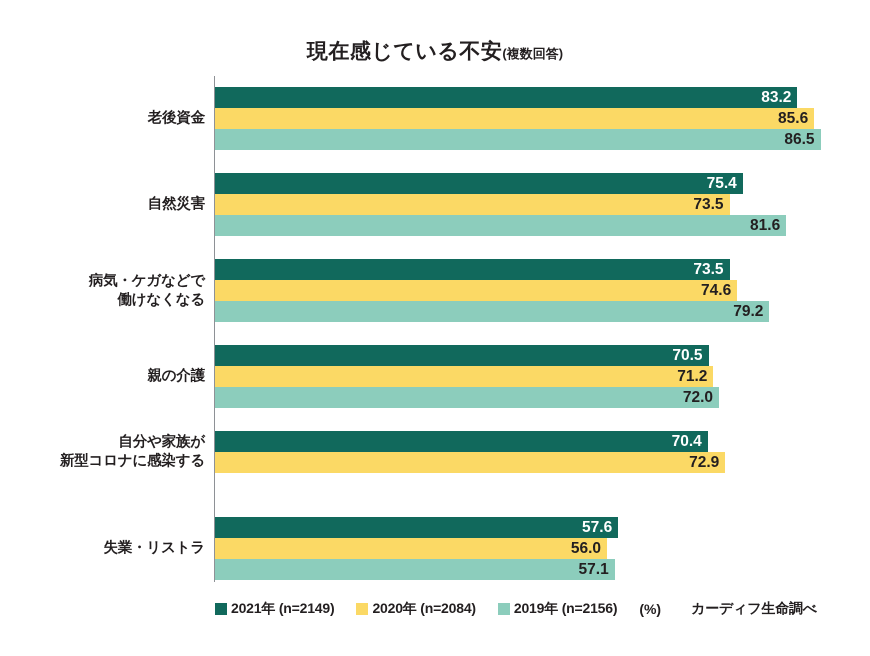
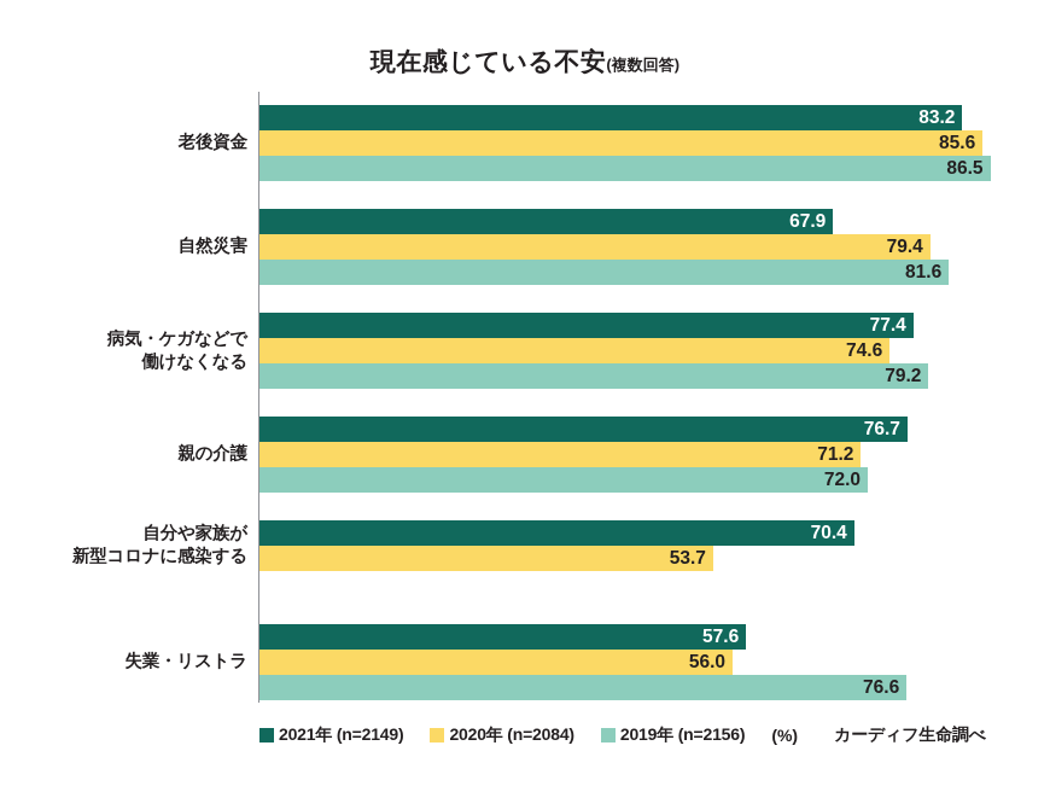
2021年 (n=2149)/自然災害: 75.4 -> 67.9
2020年 (n=2084)/自然災害: 73.5 -> 79.4
2021年 (n=2149)/病気・ケガなどで 働けなくなる: 73.5 -> 77.4
2021年 (n=2149)/親の介護: 70.5 -> 76.7
2020年 (n=2084)/自分や家族が 新型コロナに感染する: 72.9 -> 53.7
2019年 (n=2156)/失業・リストラ: 57.1 -> 76.6
